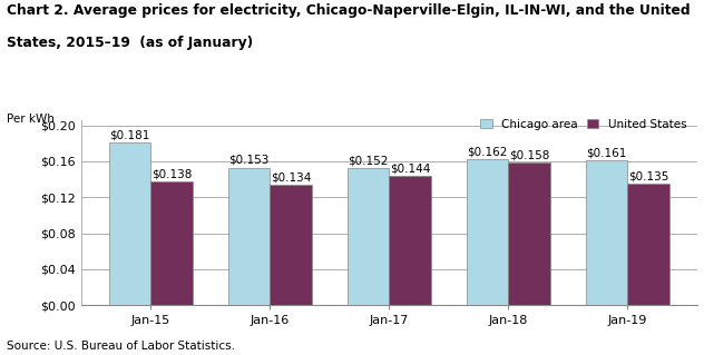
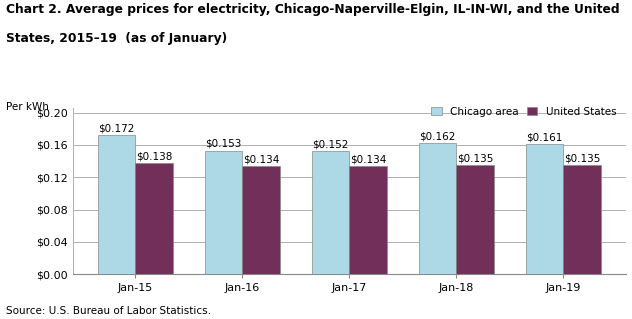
Chicago area/Jan-15: $0.181 -> $0.172
United States/Jan-17: $0.144 -> $0.134
United States/Jan-18: $0.158 -> $0.135
